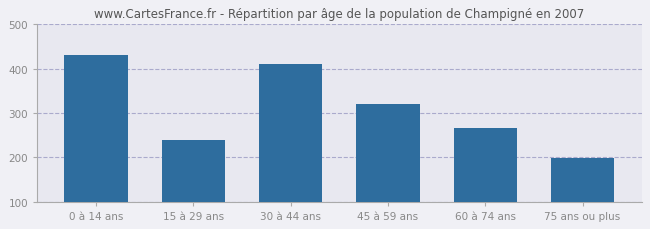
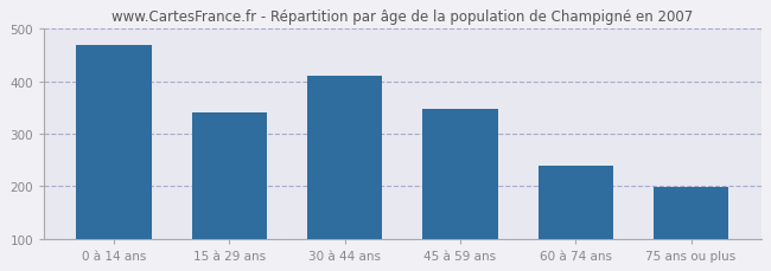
0 à 14 ans: 430 -> 470
15 à 29 ans: 240 -> 340
45 à 59 ans: 320 -> 348
60 à 74 ans: 265 -> 240
